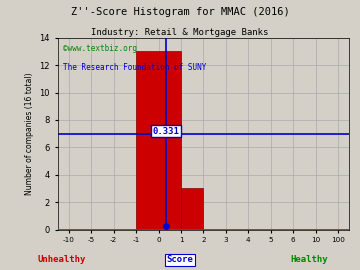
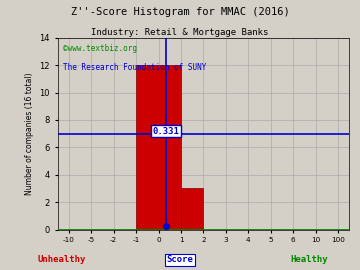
0: 13 -> 12
